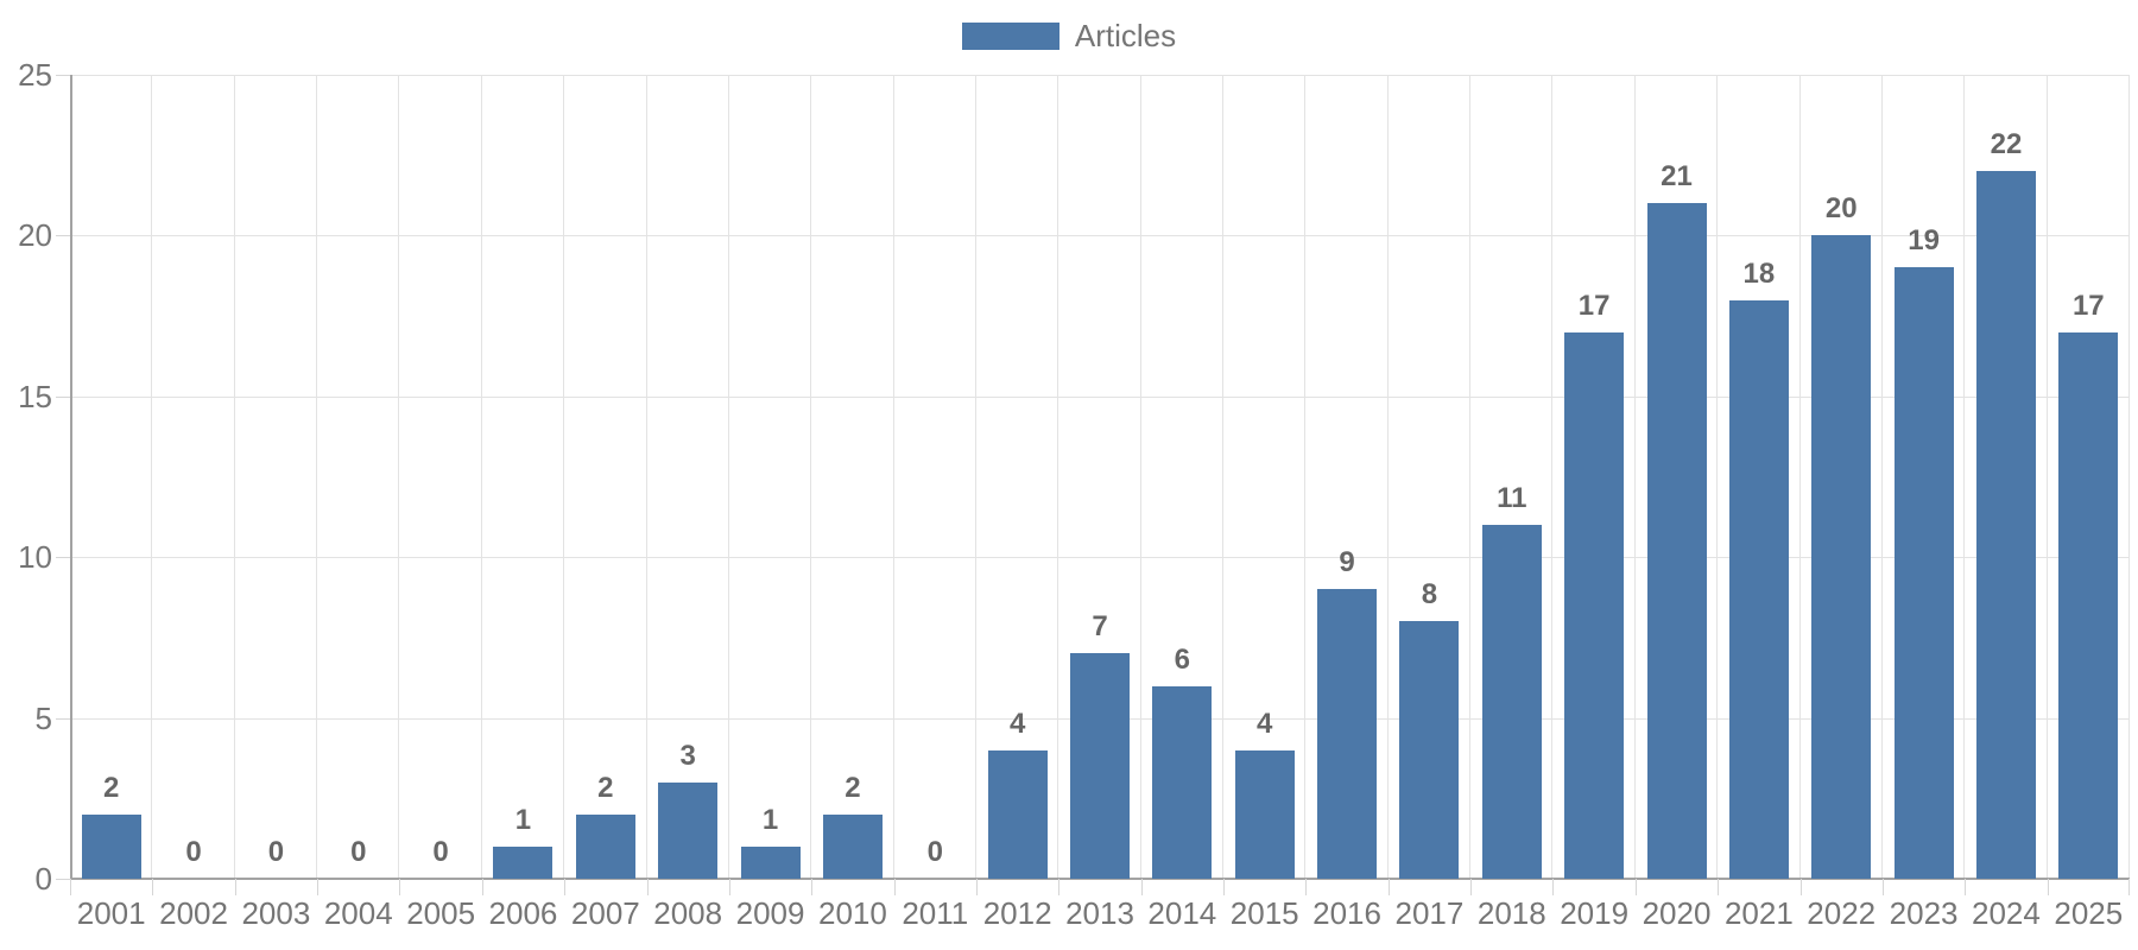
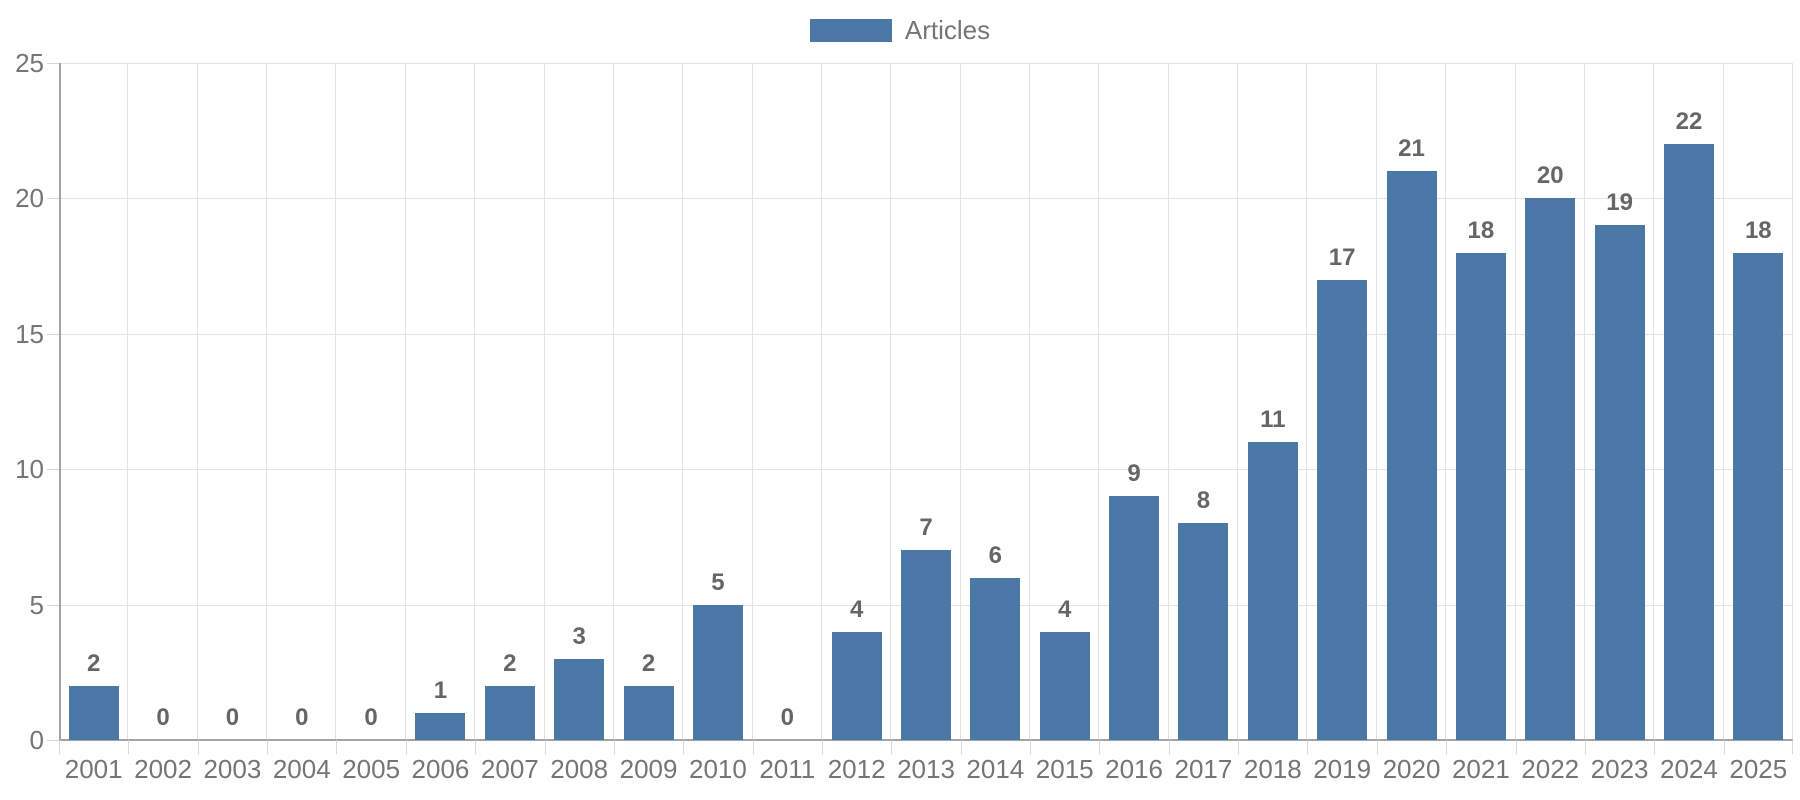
2009: 1 -> 2
2010: 2 -> 5
2025: 17 -> 18
